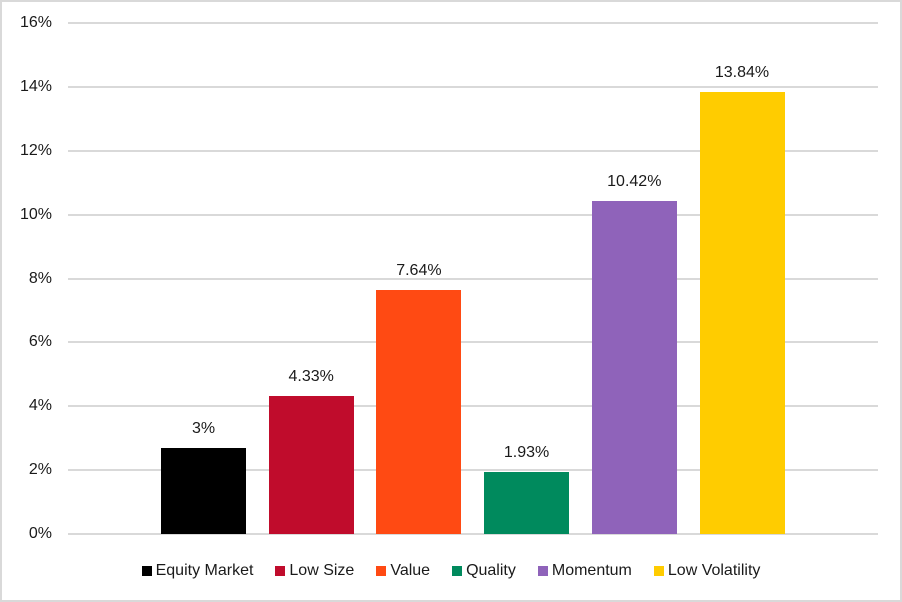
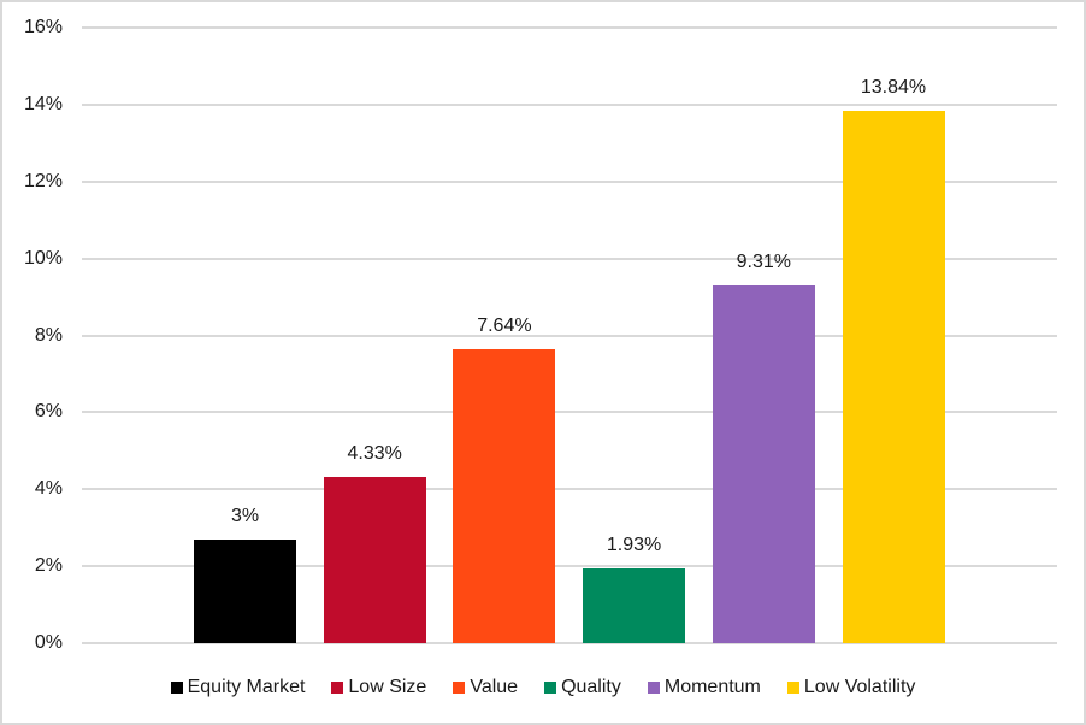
Momentum: 10.42% -> 9.31%
